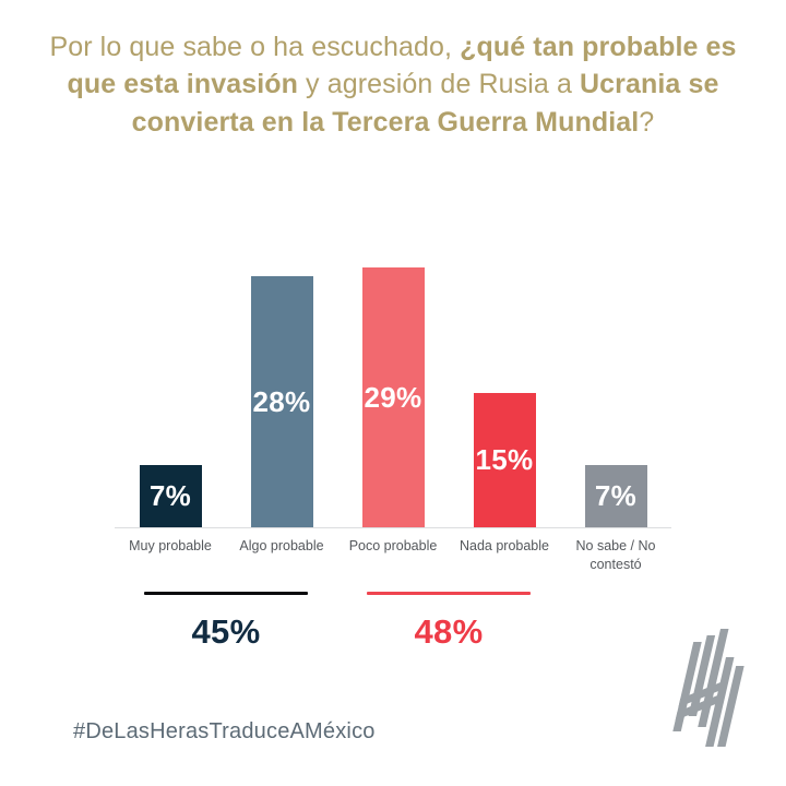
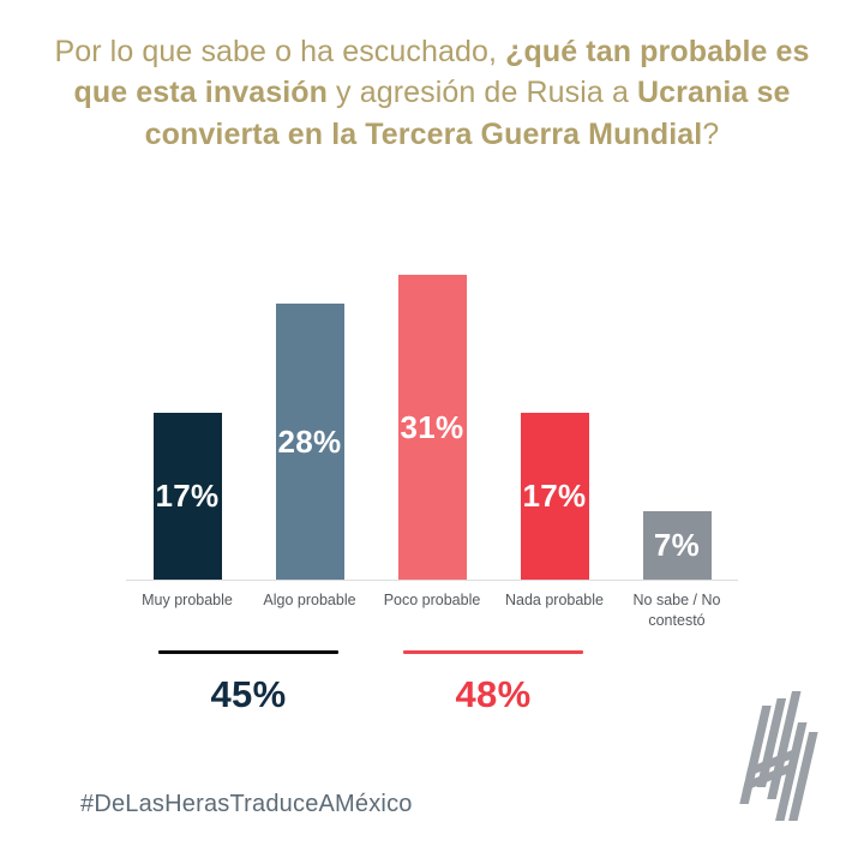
Muy probable: 7% -> 17%
Poco probable: 29% -> 31%
Nada probable: 15% -> 17%
